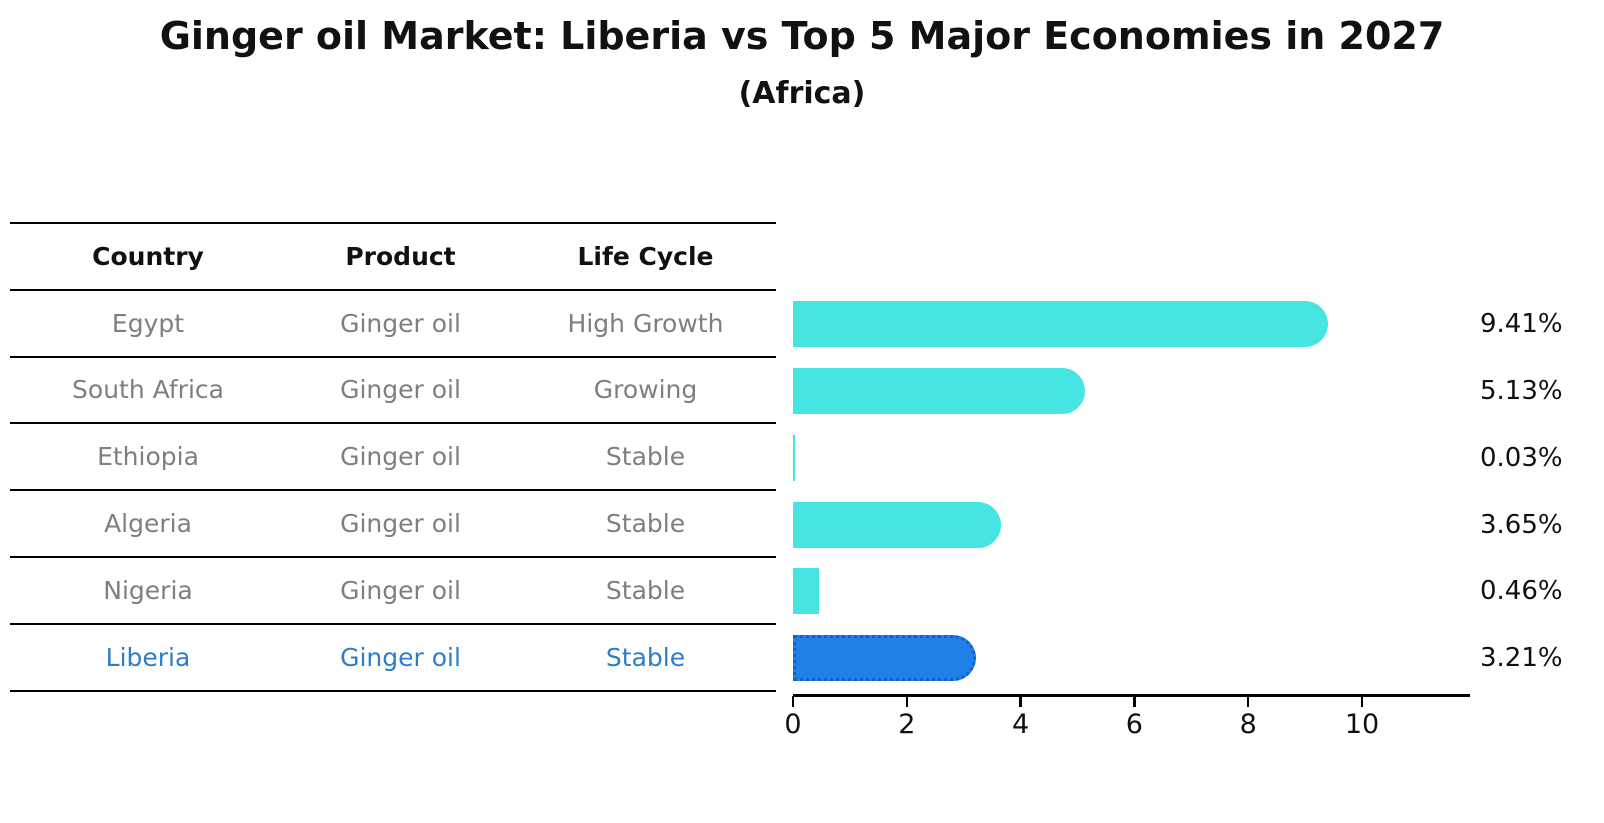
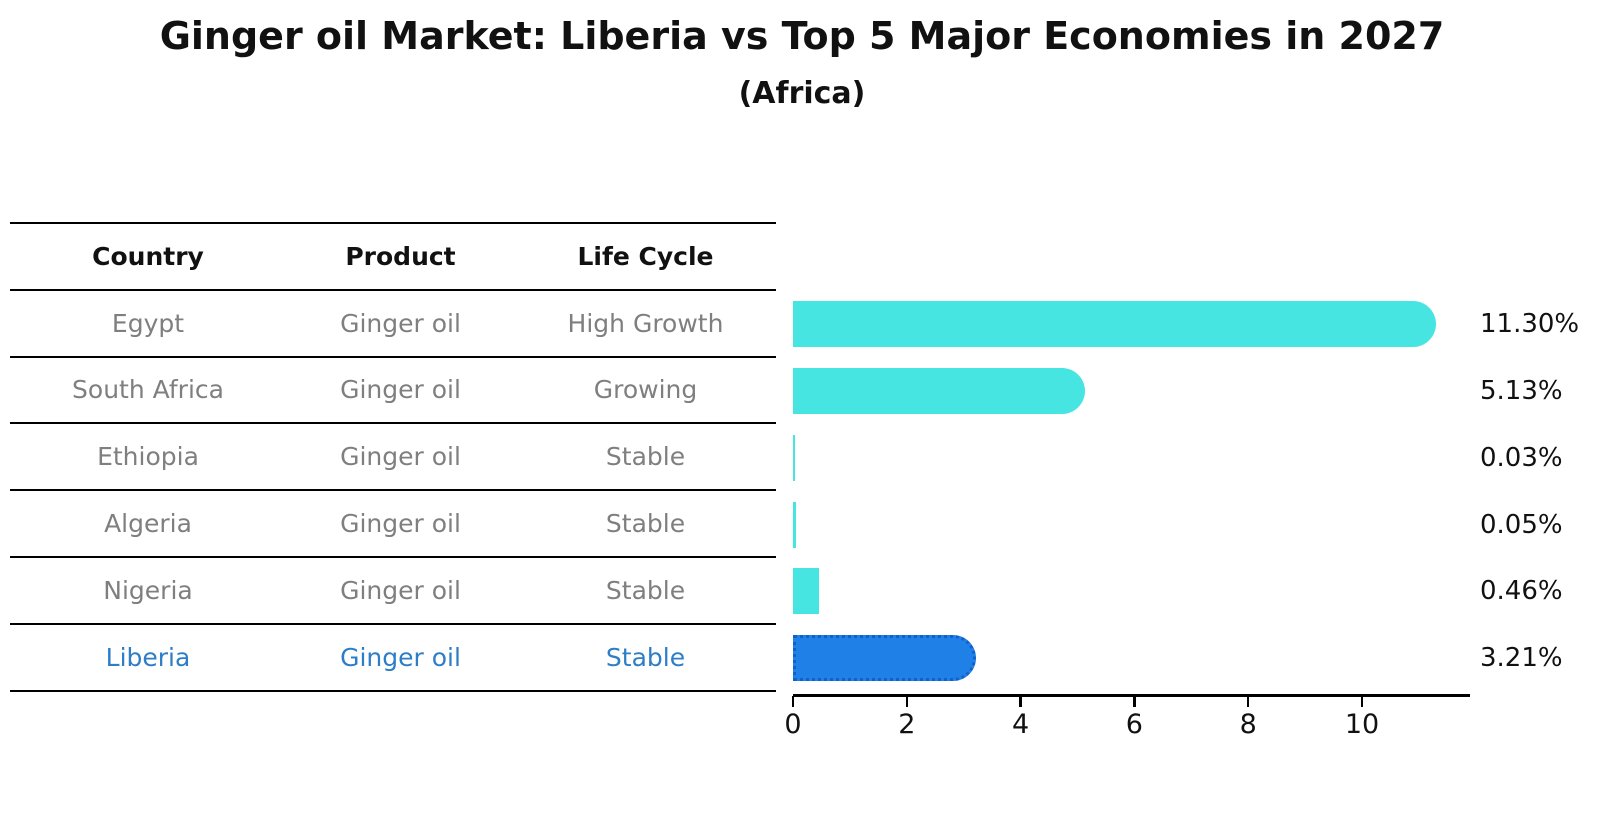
Egypt: 9.41% -> 11.30%
Algeria: 3.65% -> 0.05%
